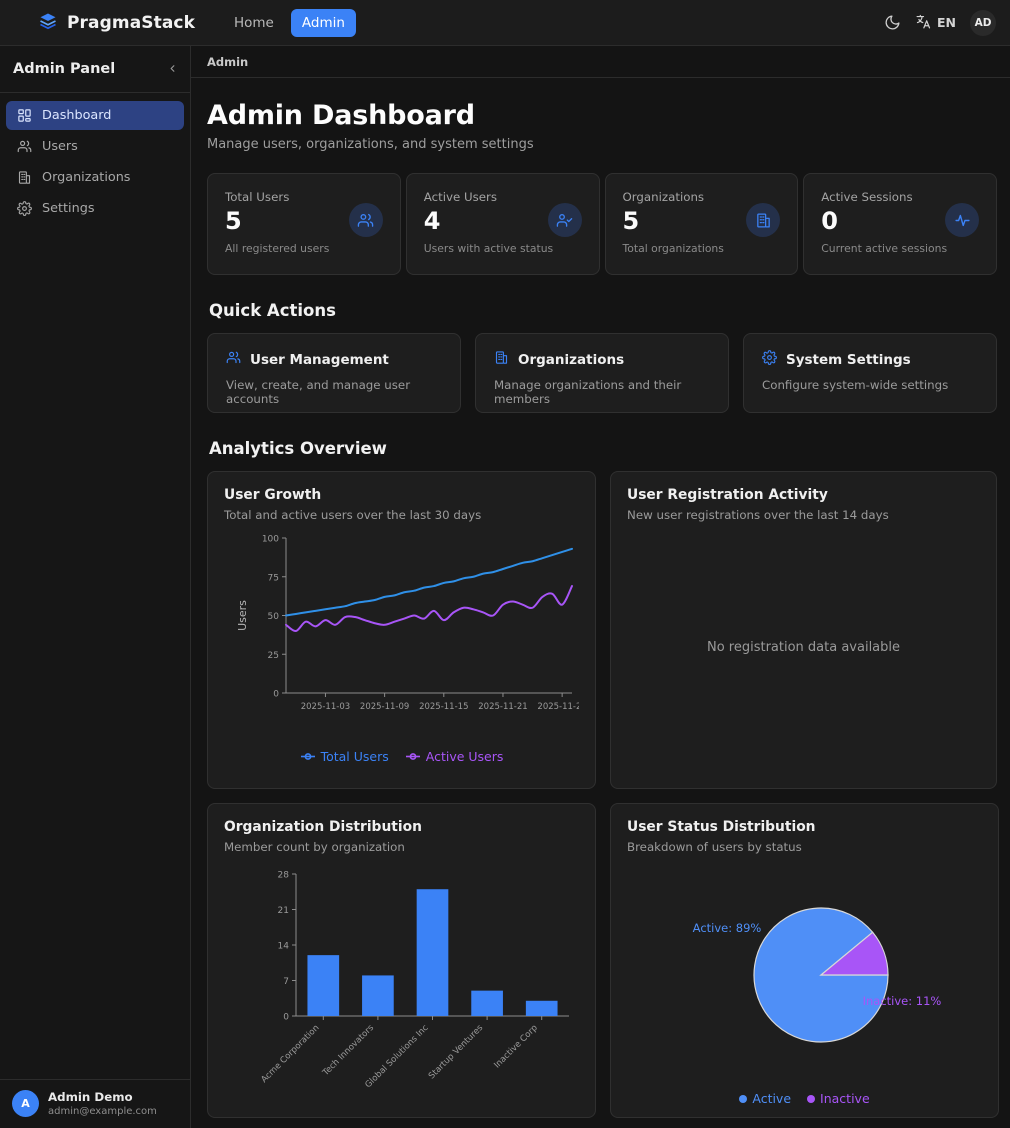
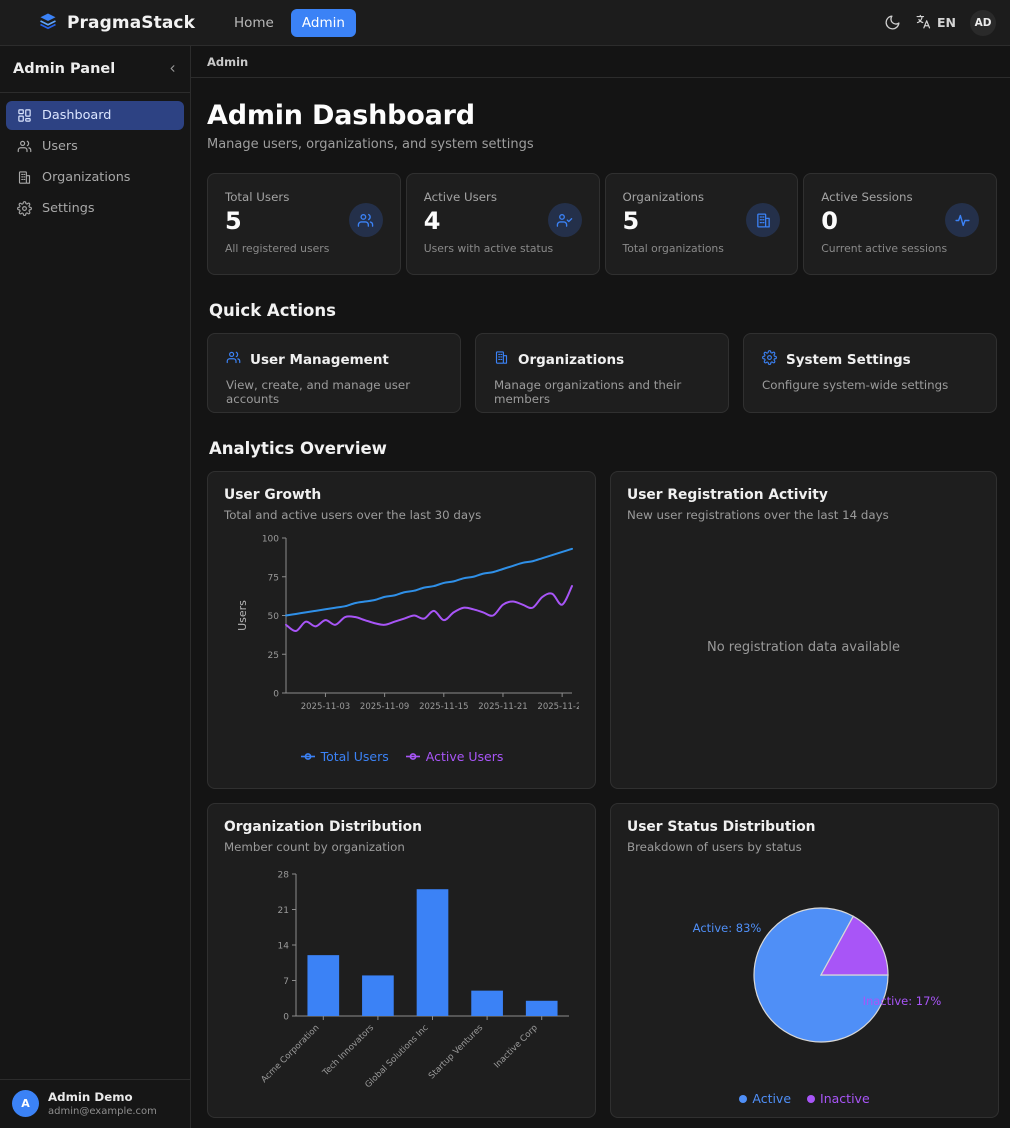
User Status Distribution/Active: 89% -> 83%
User Status Distribution/Inactive: 11% -> 17%
